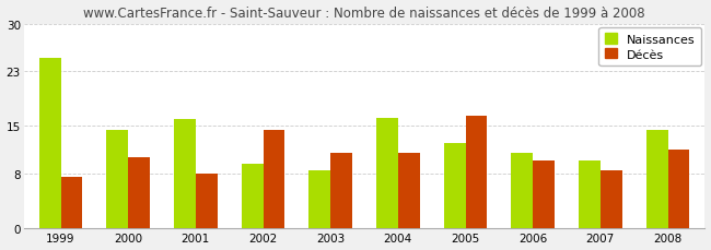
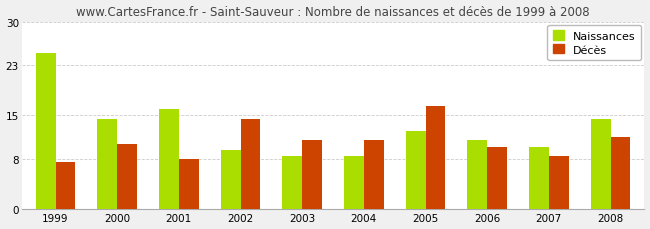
Naissances/2004: 16.2 -> 8.5
